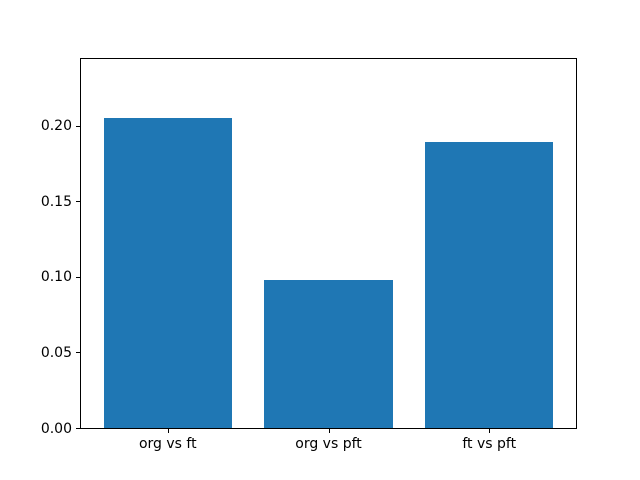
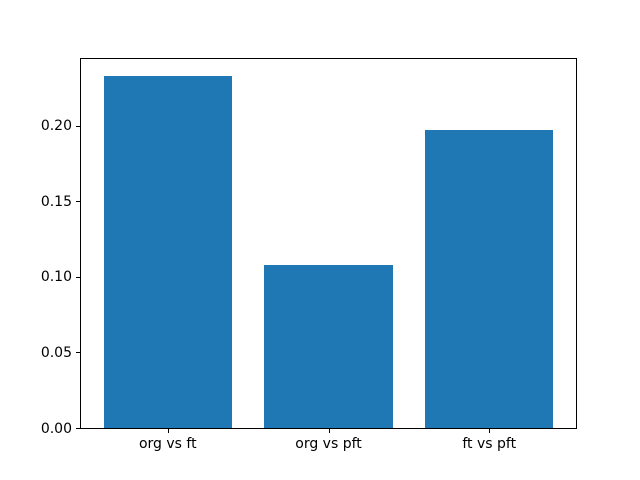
org vs ft: 0.205 -> 0.233
org vs pft: 0.098 -> 0.108
ft vs pft: 0.189 -> 0.197
